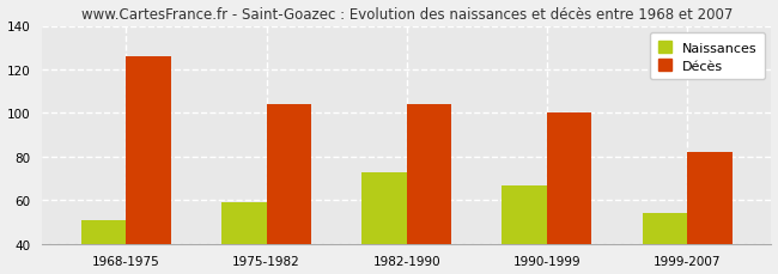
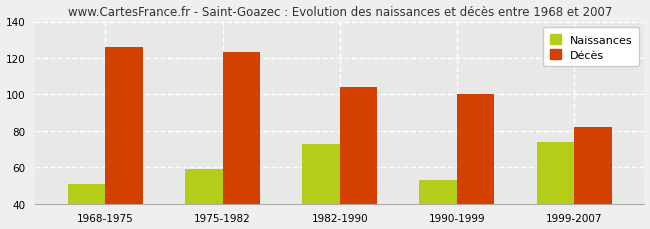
Décès/1975-1982: 104 -> 123
Naissances/1990-1999: 67 -> 53
Naissances/1999-2007: 54 -> 74
